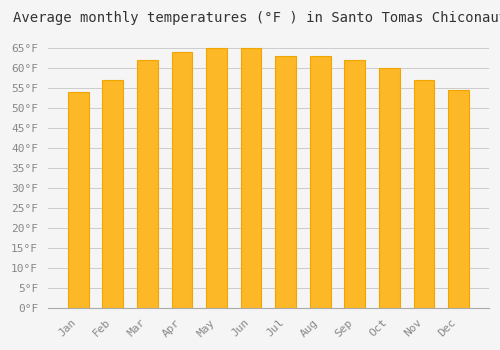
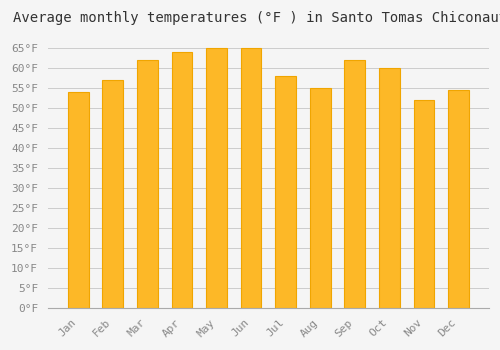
Jul: 63.0°F -> 58.0°F
Aug: 63.0°F -> 55.0°F
Nov: 57.0°F -> 52.0°F
